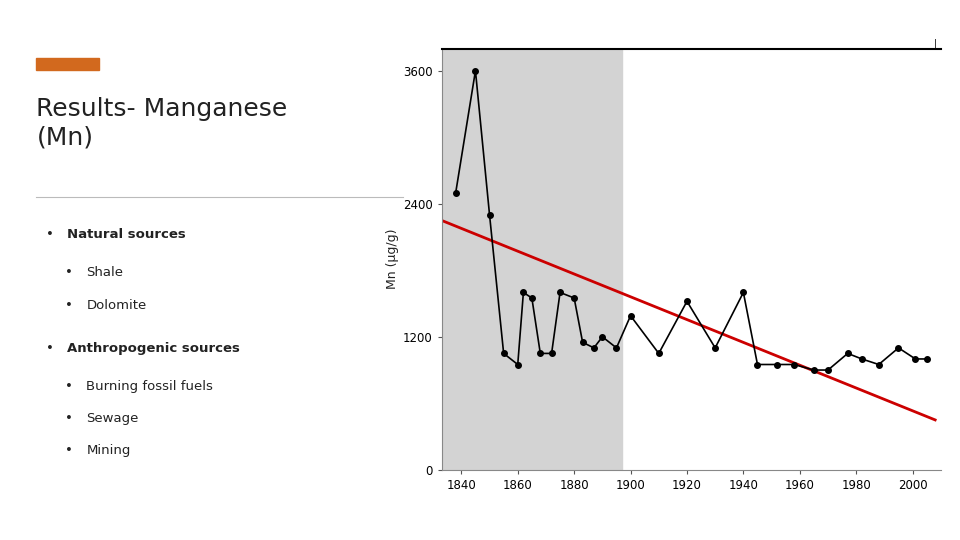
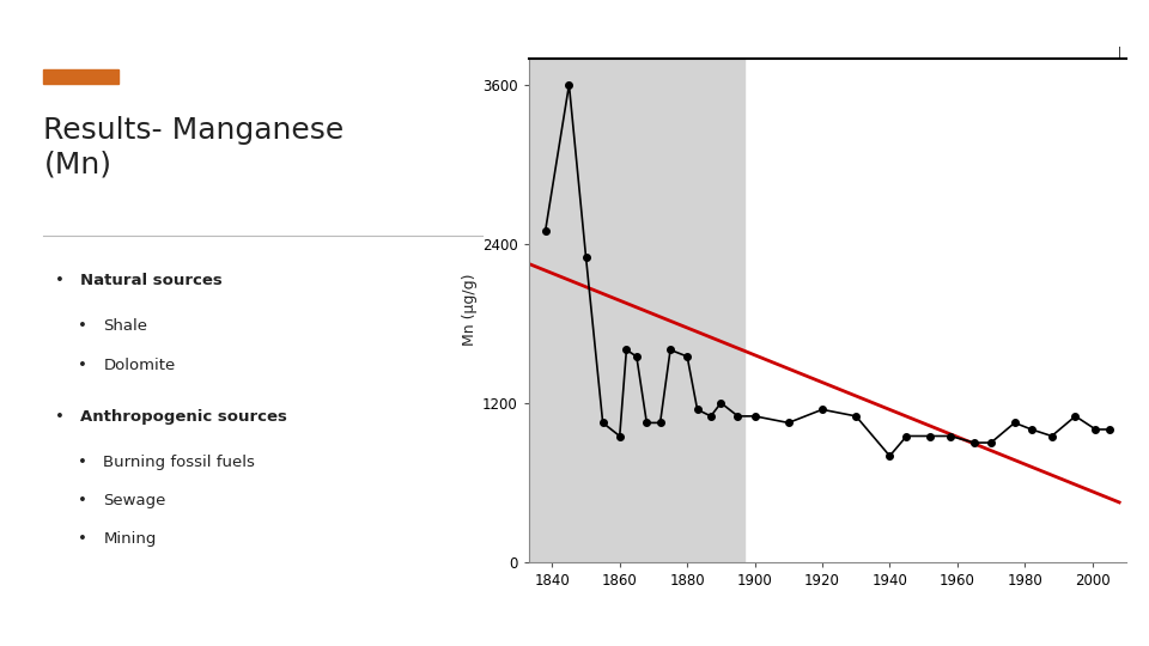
1900: 1390 -> 1100
1920: 1520 -> 1150
1940: 1600 -> 800
